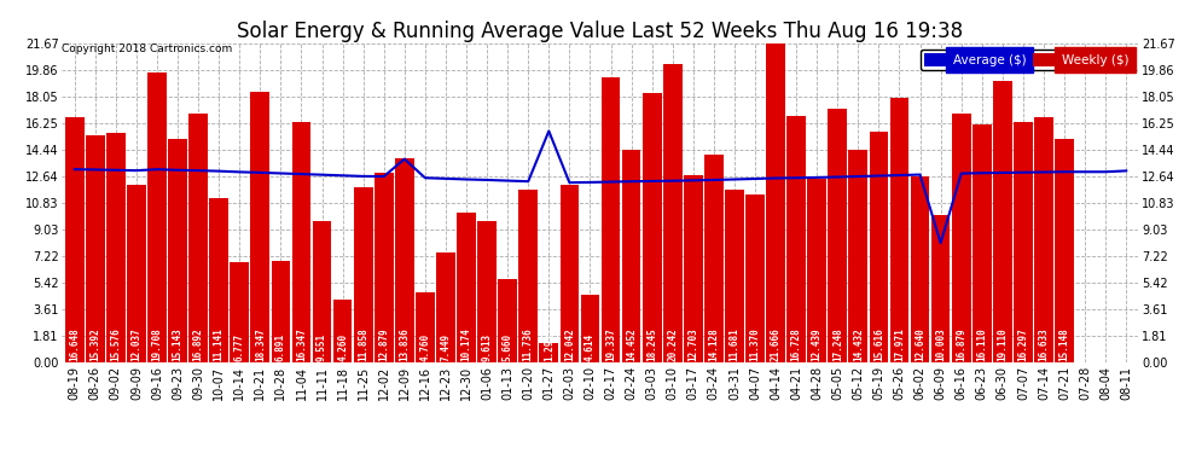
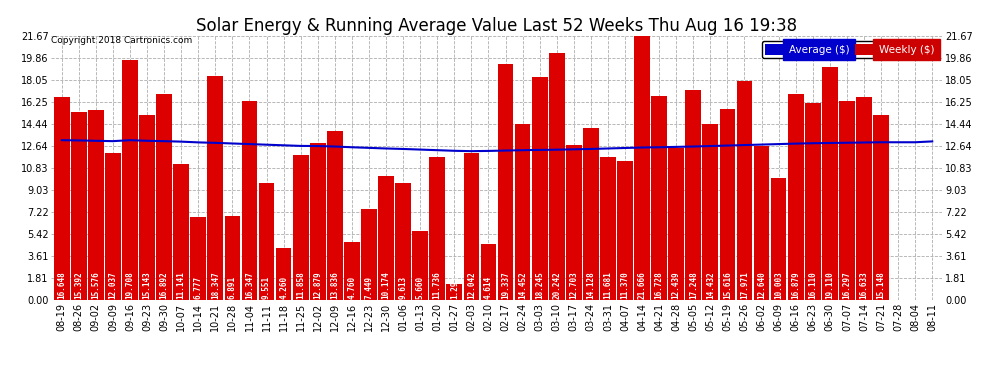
Average ($)/12-09: 13.8 -> 12.6
Average ($)/01-27: 15.7 -> 12.2
Average ($)/06-09: 8.1 -> 12.8
